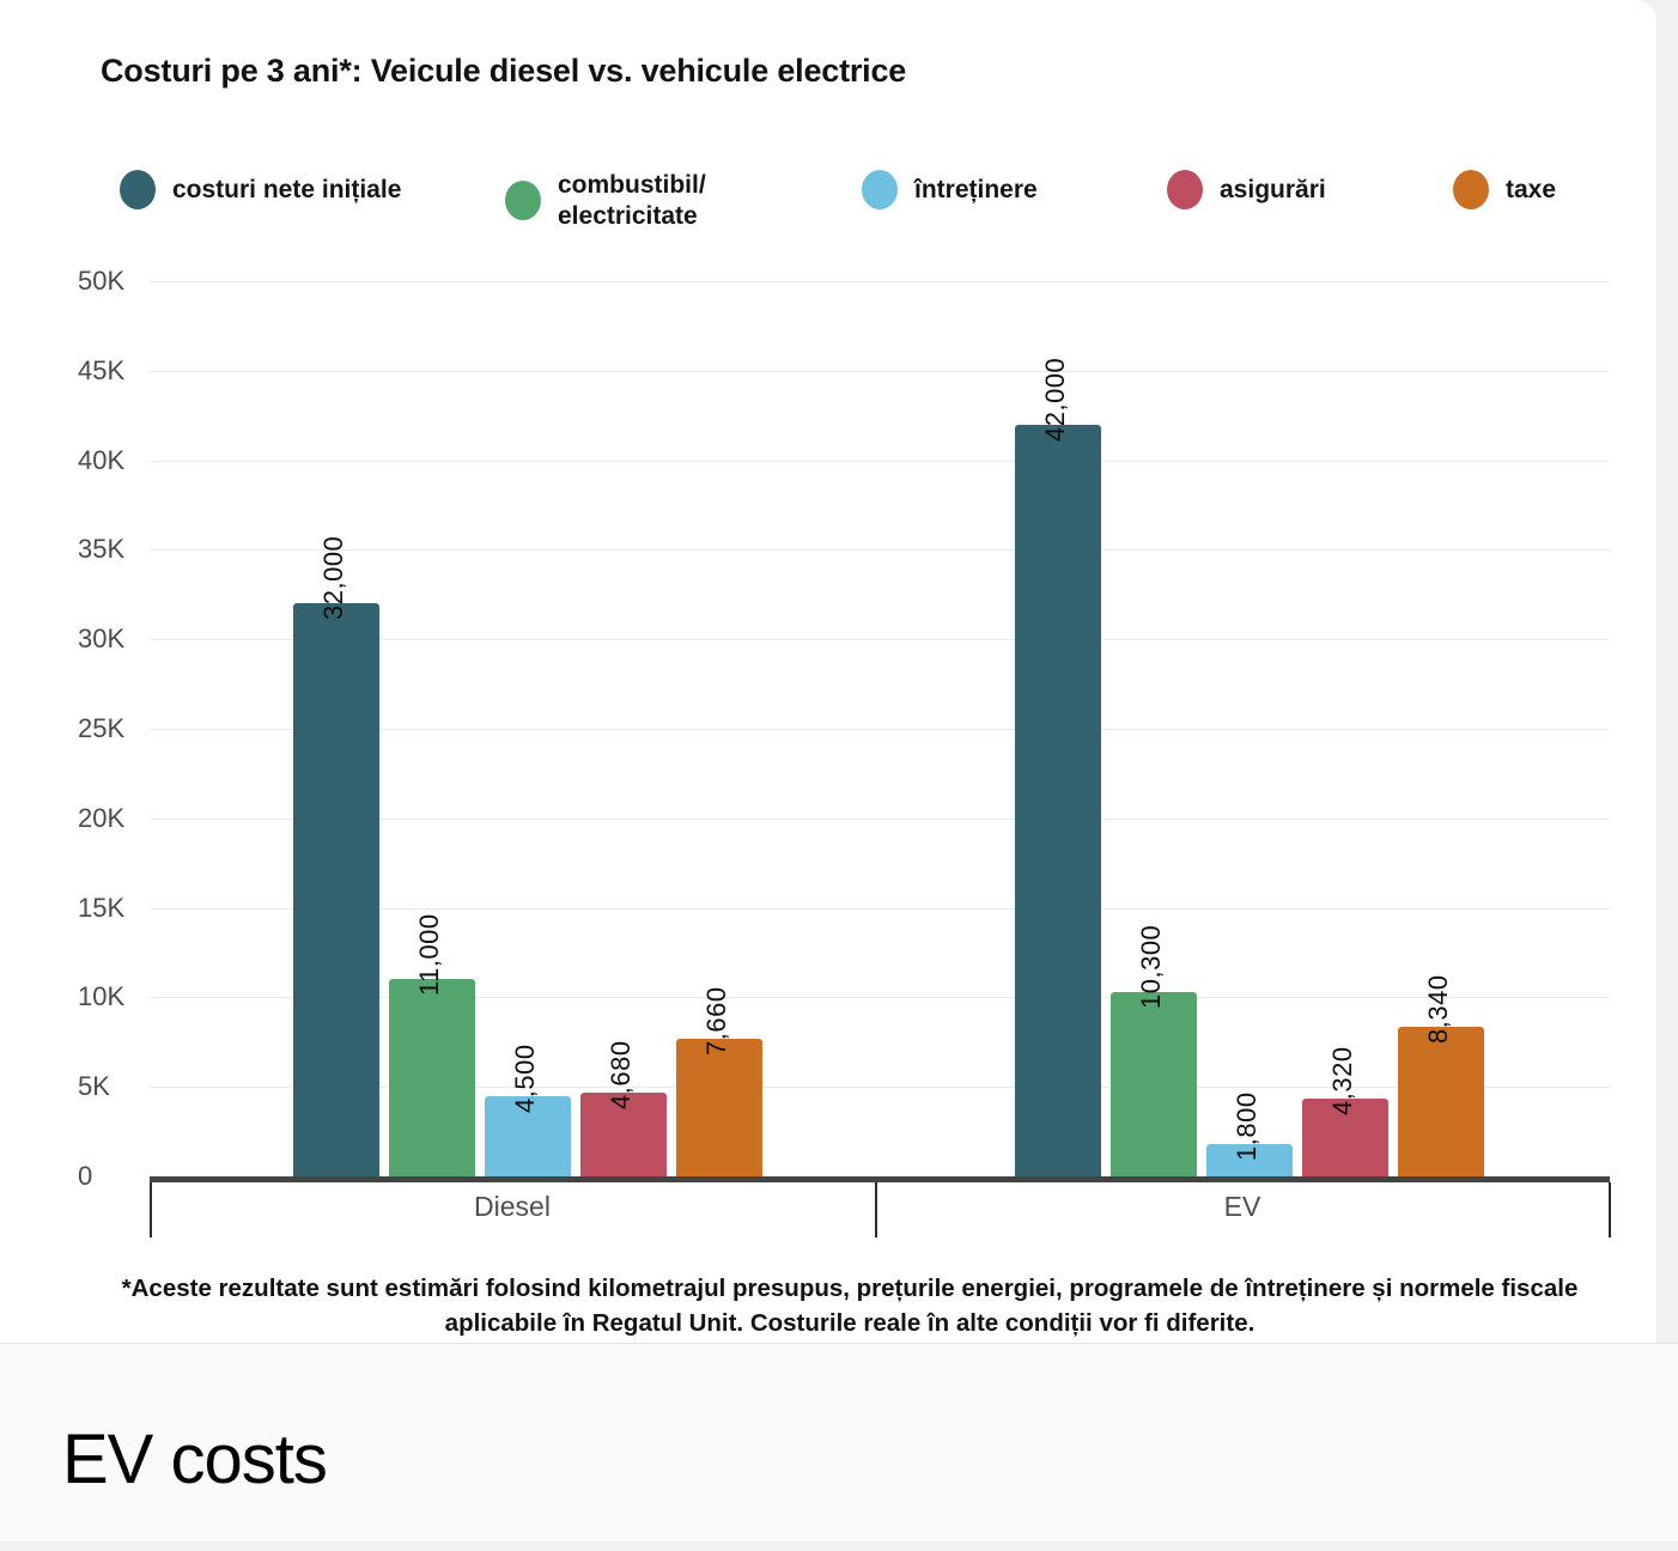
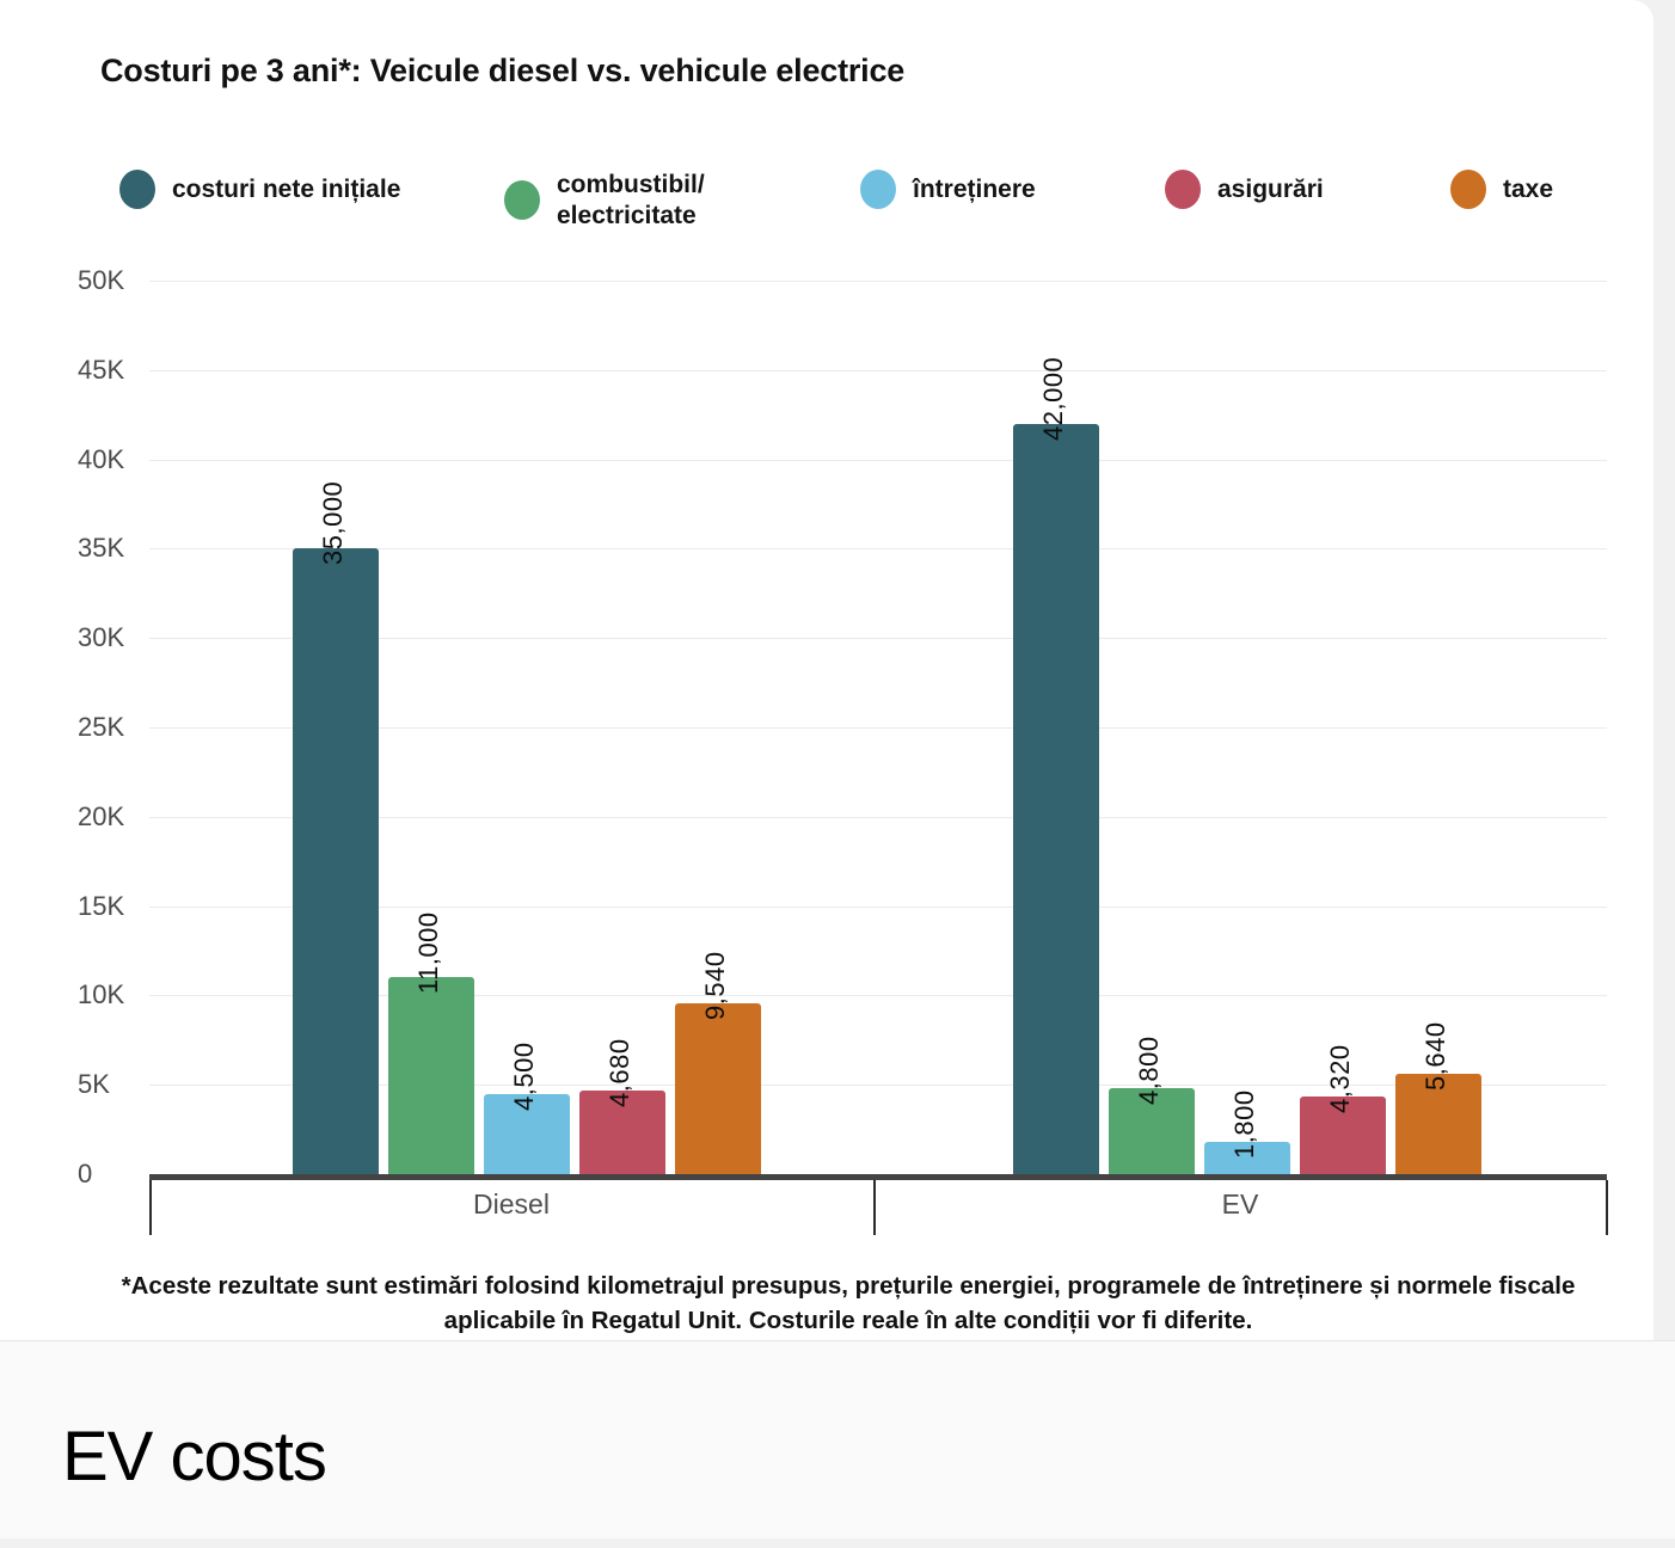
costuri nete inițiale/Diesel: 32,000 -> 35,000
taxe/Diesel: 7,660 -> 9,540
combustibil/ electricitate/EV: 10,300 -> 4,800
taxe/EV: 8,340 -> 5,640
